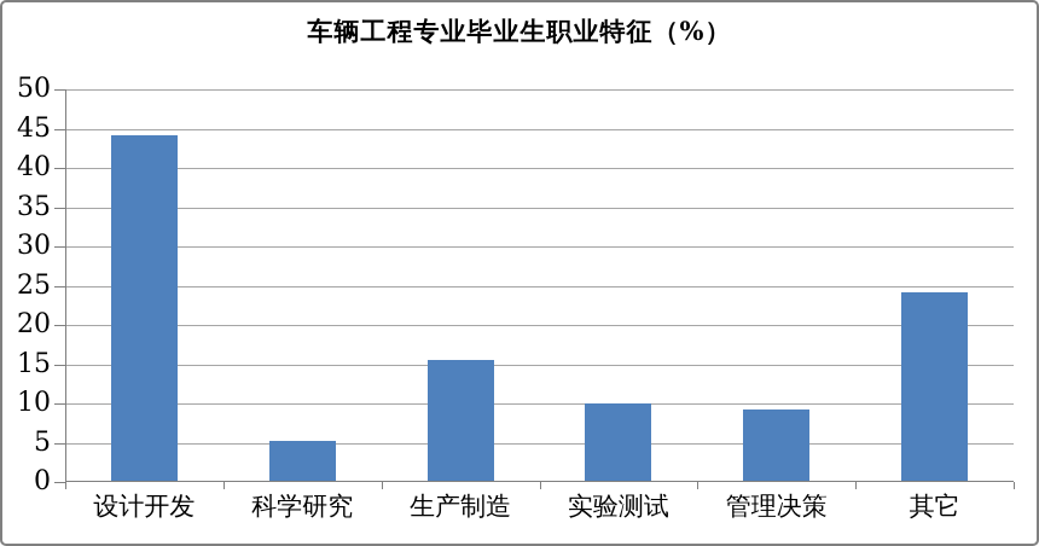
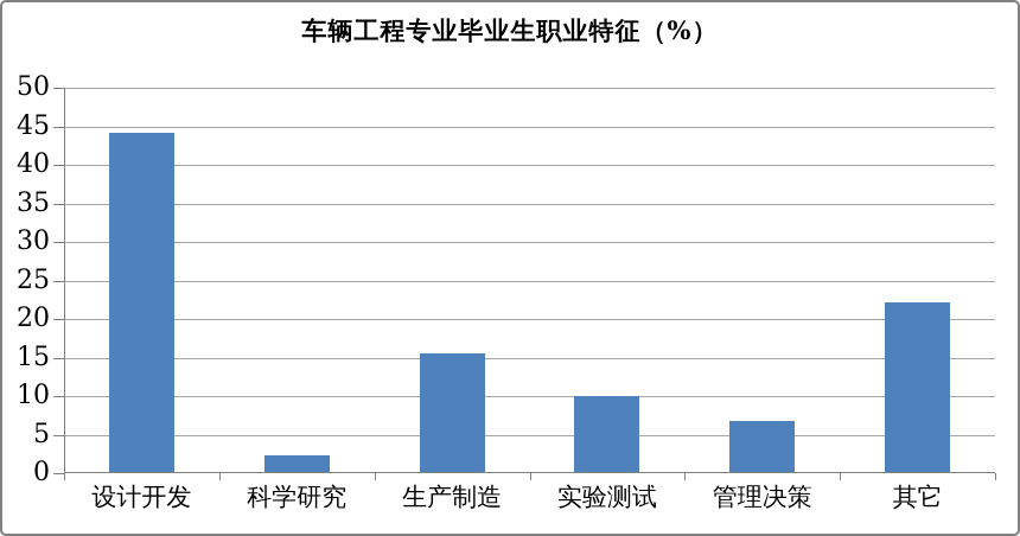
科学研究: 5 -> 2
管理决策: 9 -> 7
其它: 24 -> 22
